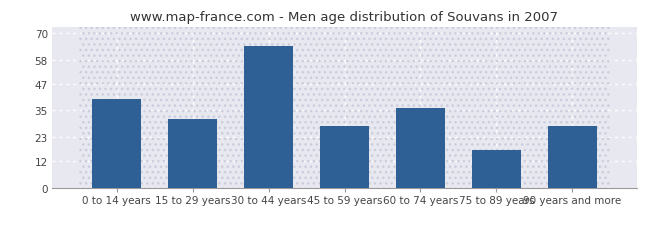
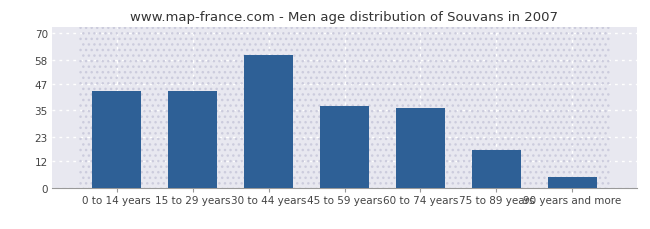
0 to 14 years: 40 -> 44
15 to 29 years: 31 -> 44
30 to 44 years: 64 -> 60
45 to 59 years: 28 -> 37
90 years and more: 28 -> 5
